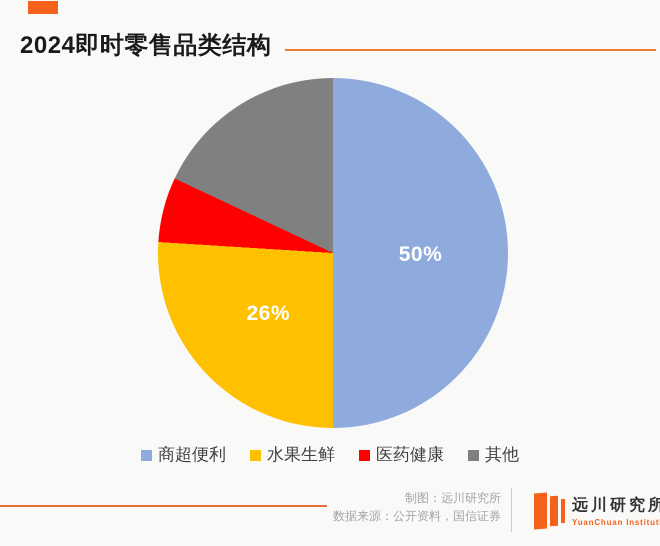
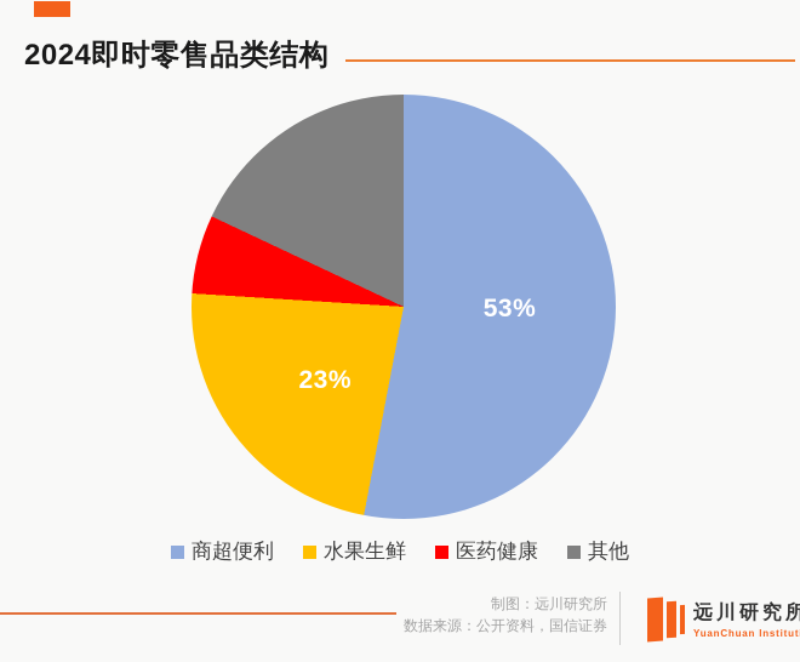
商超便利: 50% -> 53%
水果生鲜: 26% -> 23%
